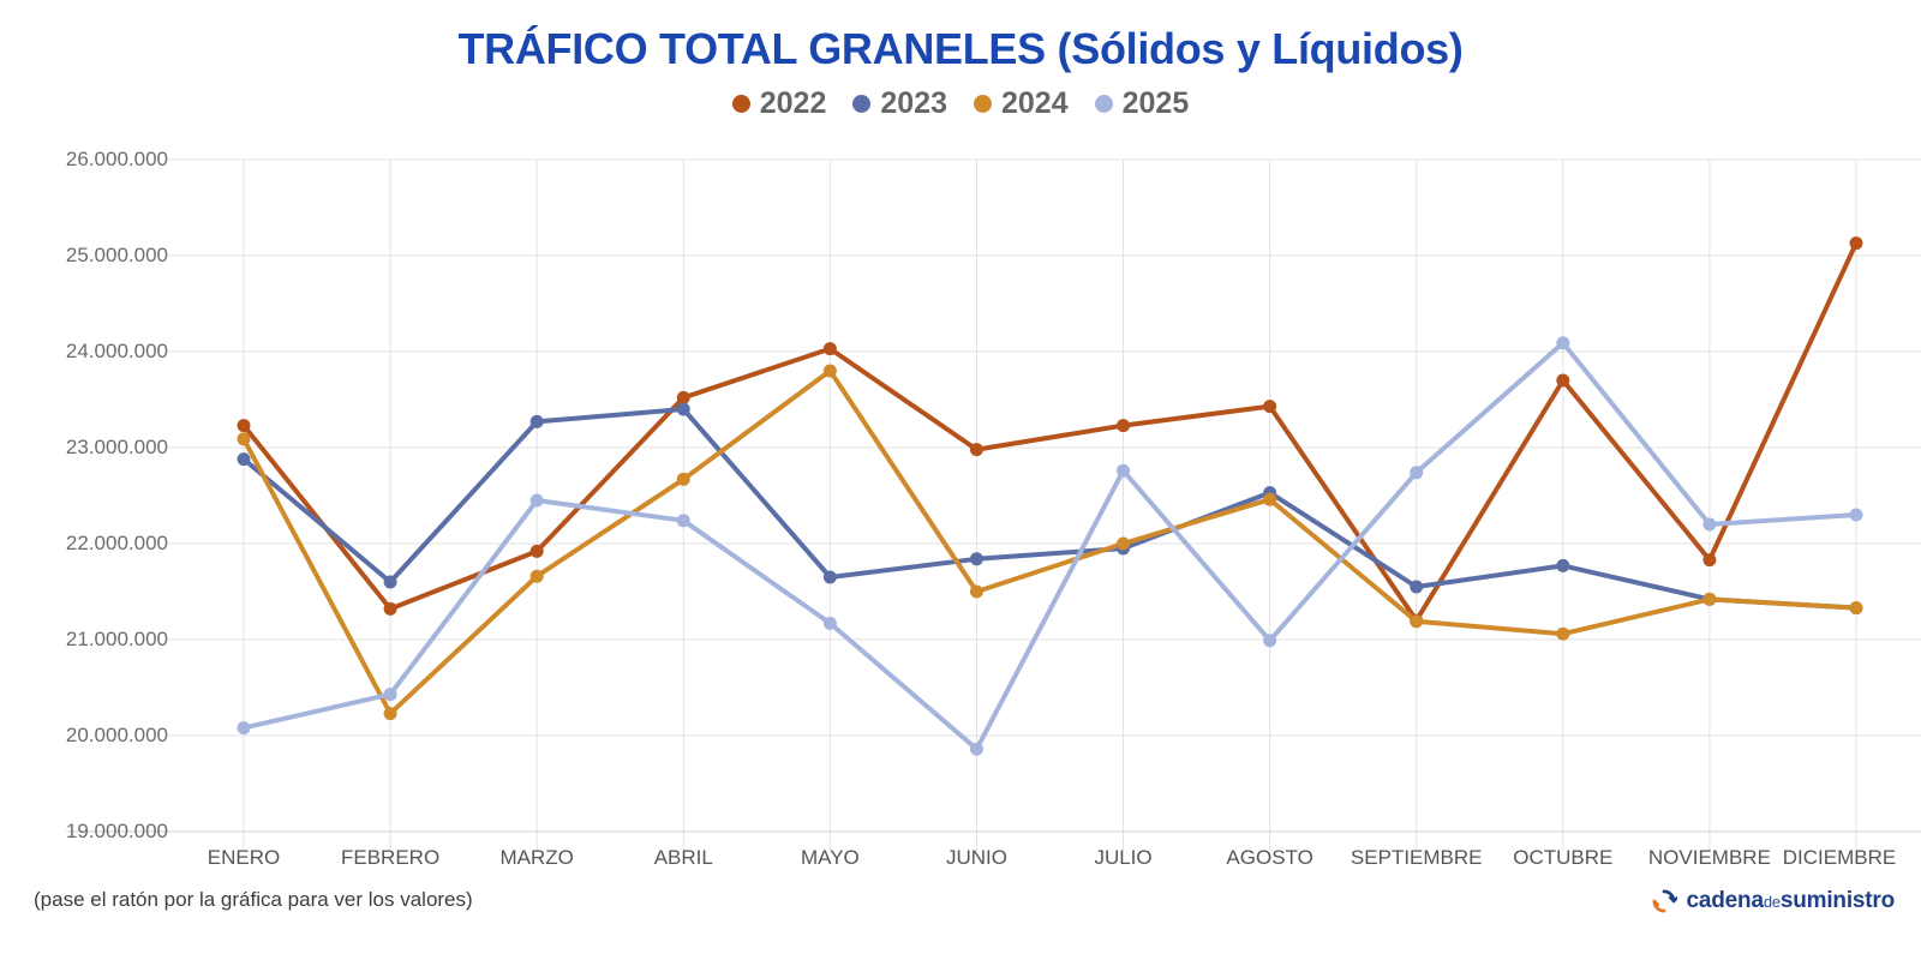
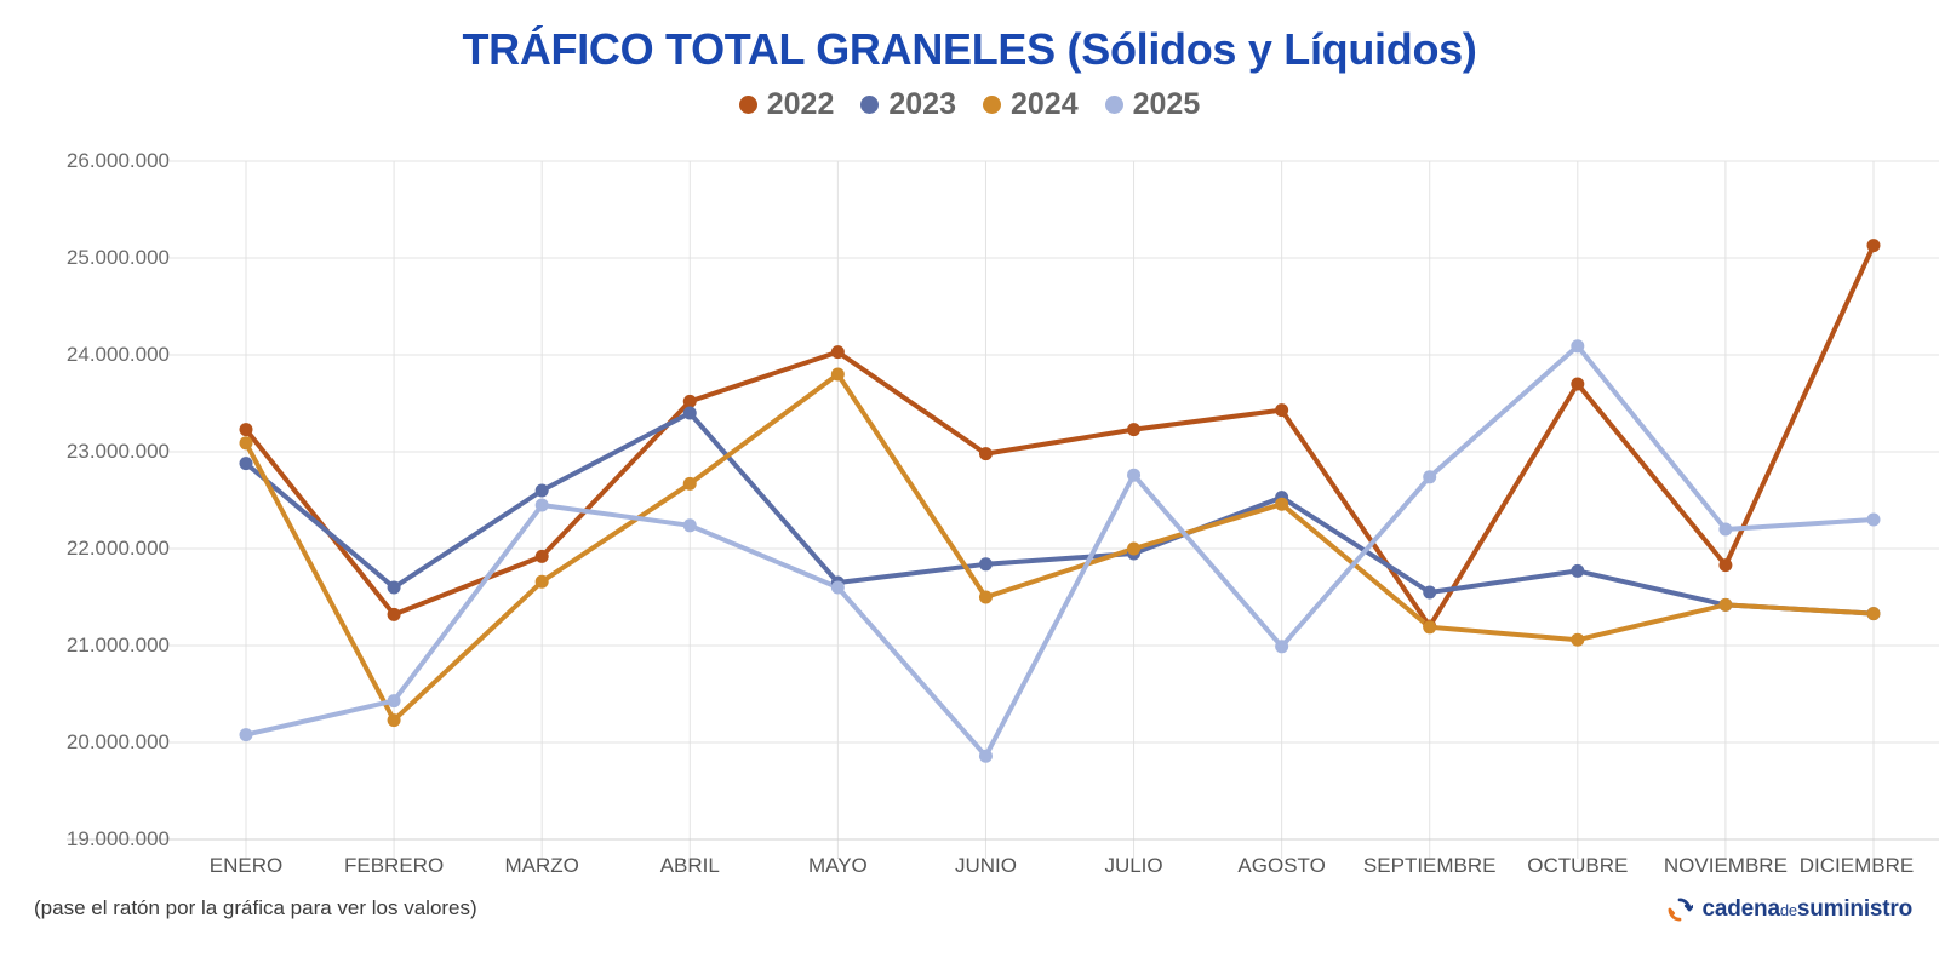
2023/MARZO: 23300000 -> 22600000
2025/MAYO: 21200000 -> 21600000
